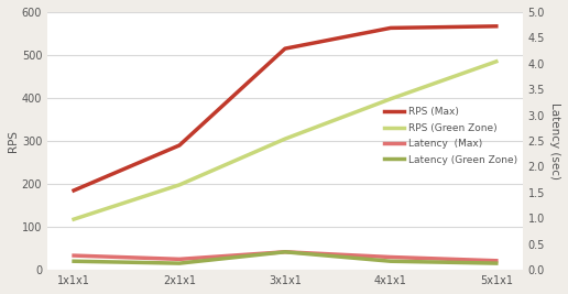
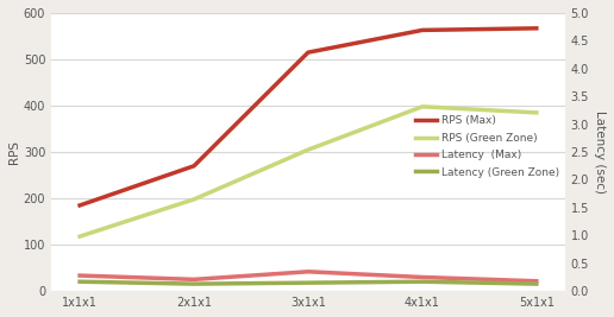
RPS (Max)/2x1x1: 290 -> 270
Latency (Green Zone)/3x1x1: 0.35 -> 0.15
RPS (Green Zone)/5x1x1: 485 -> 385
